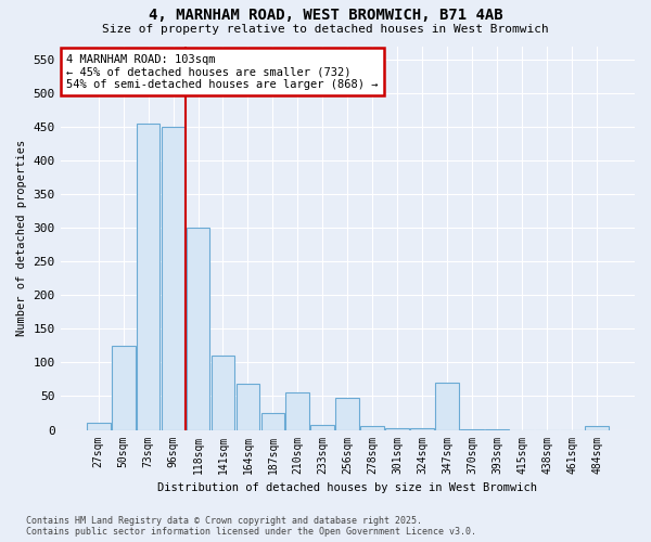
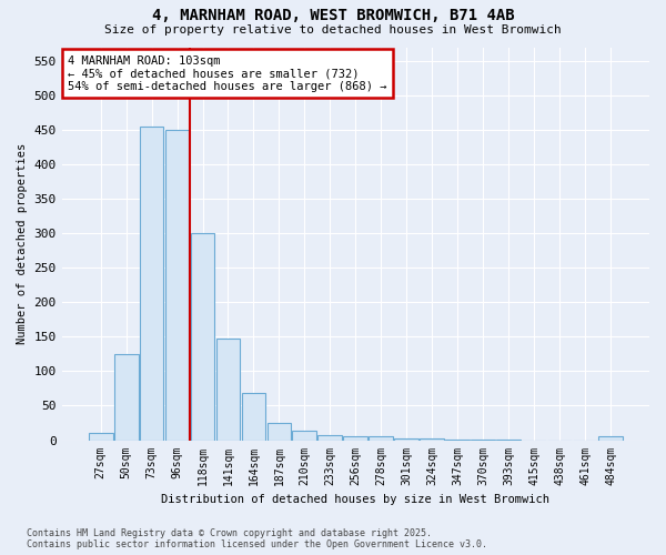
141sqm: 110 -> 148
210sqm: 56 -> 13
256sqm: 48 -> 6
347sqm: 70 -> 1
